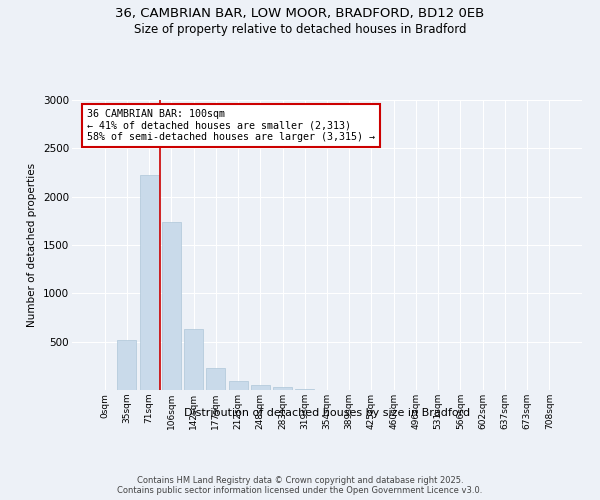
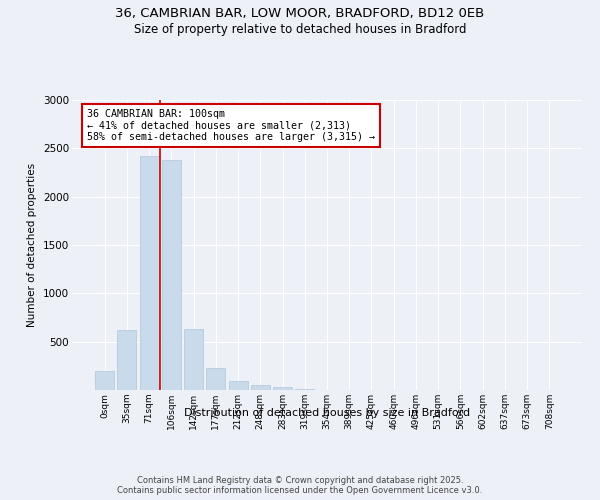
0sqm: 0 -> 200
35sqm: 520 -> 620
71sqm: 2220 -> 2420
106sqm: 1740 -> 2380
